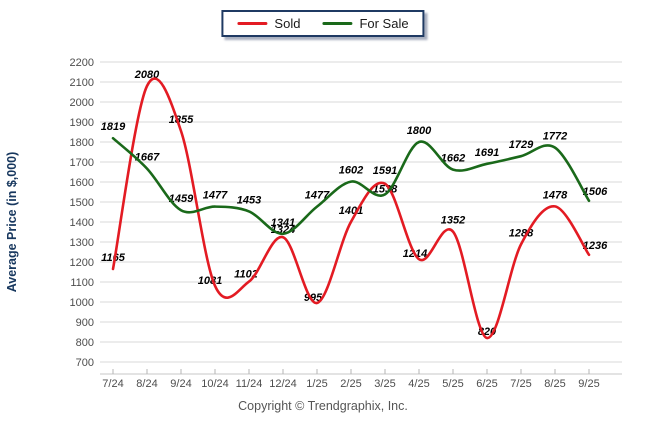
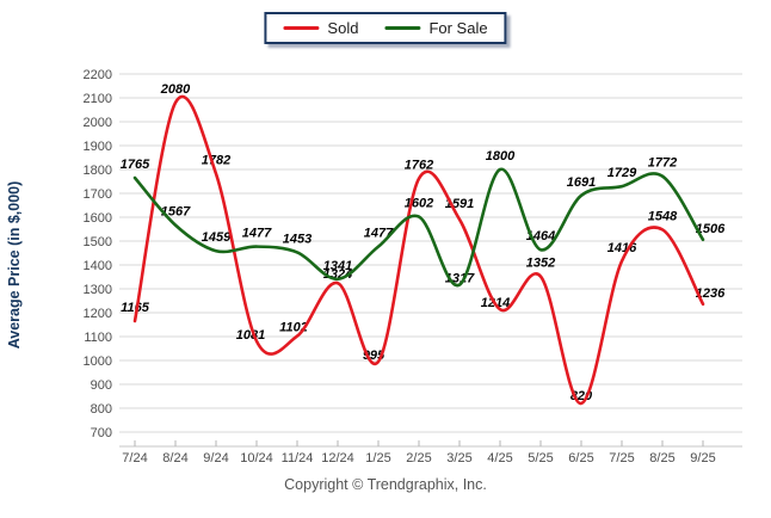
For Sale/7/24: 1819 -> 1765
For Sale/8/24: 1667 -> 1567
Sold/9/24: 1855 -> 1782
Sold/2/25: 1401 -> 1762
For Sale/3/25: 1538 -> 1317
For Sale/5/25: 1662 -> 1464
Sold/7/25: 1288 -> 1416
Sold/8/25: 1478 -> 1548
